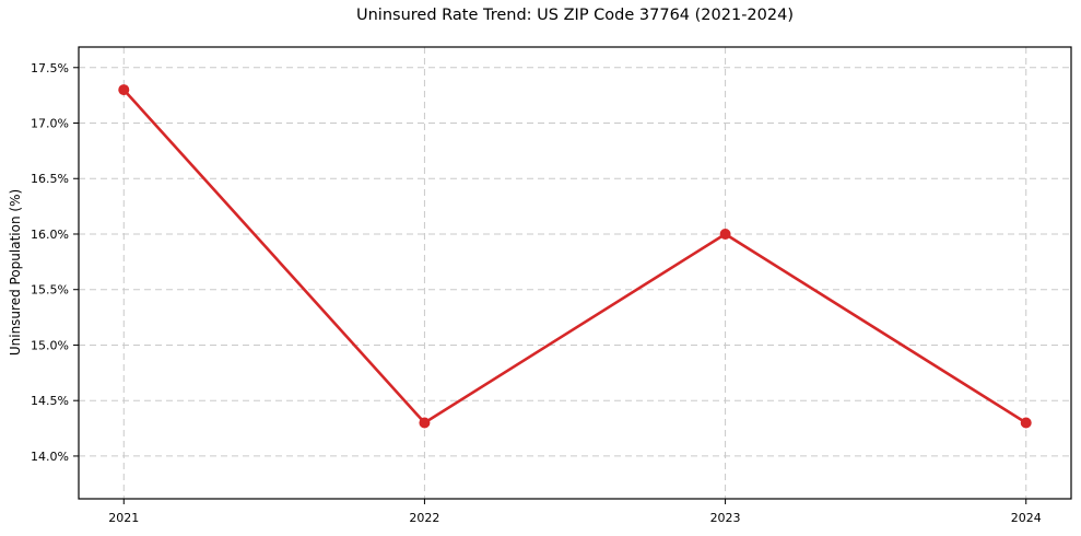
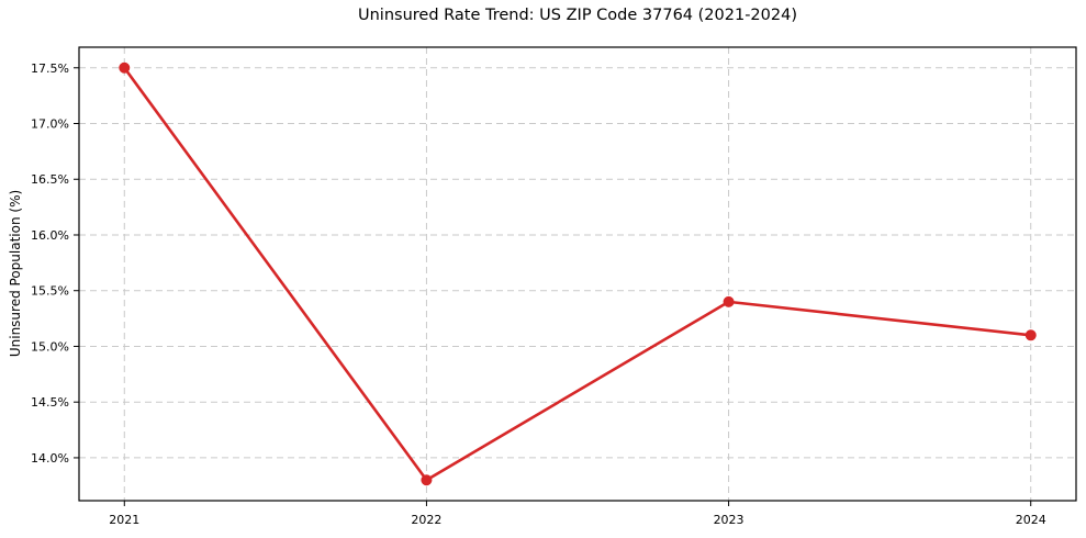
2021: 17.3% -> 17.5%
2022: 14.3% -> 13.8%
2023: 16.0% -> 15.4%
2024: 14.3% -> 15.1%
